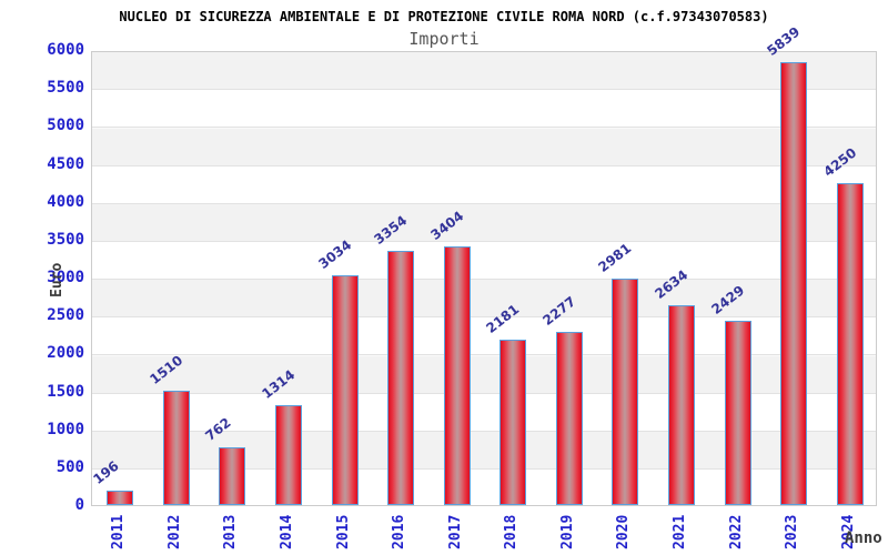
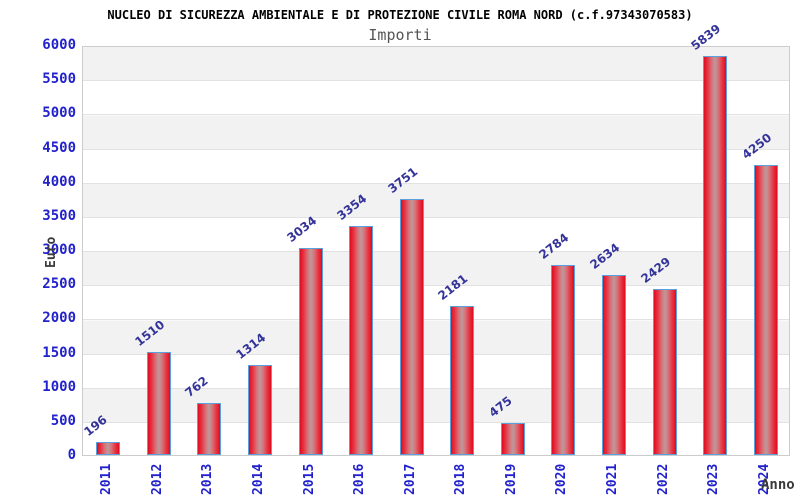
2017: 3404 -> 3751
2019: 2277 -> 475
2020: 2981 -> 2784
